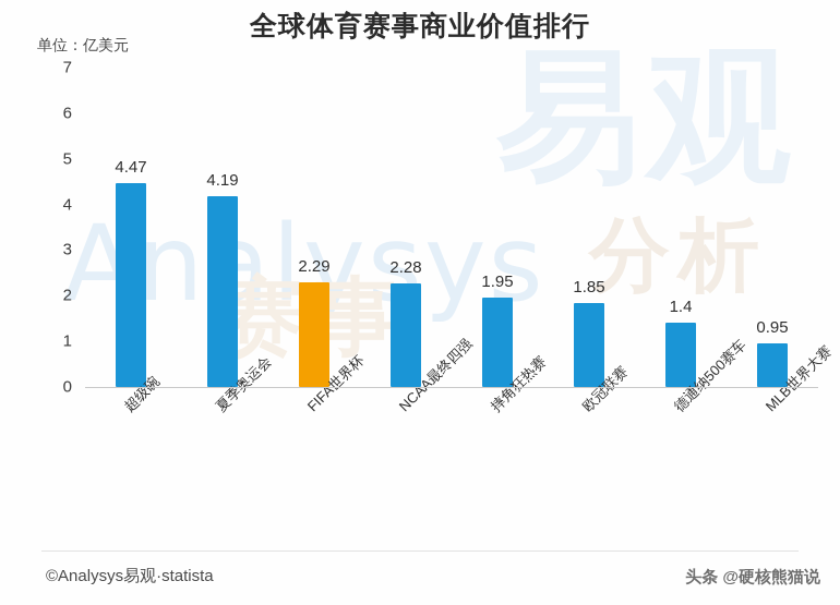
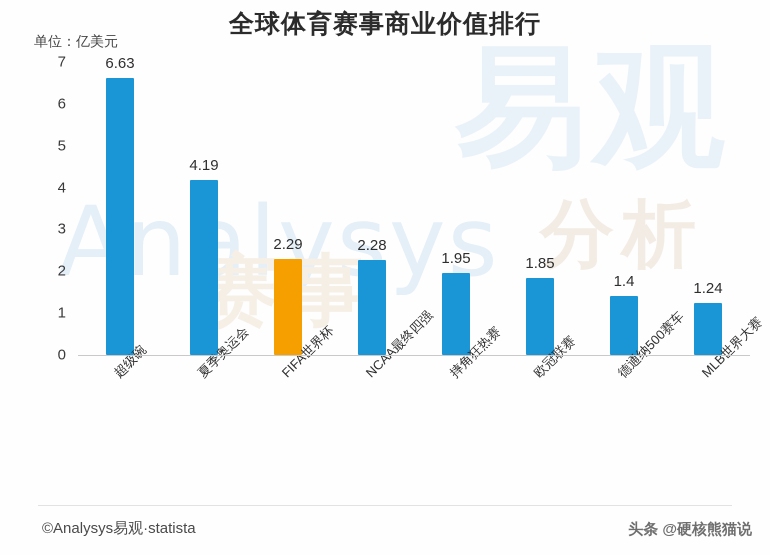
超级碗: 4.47 -> 6.63
MLB世界大赛: 0.95 -> 1.24
